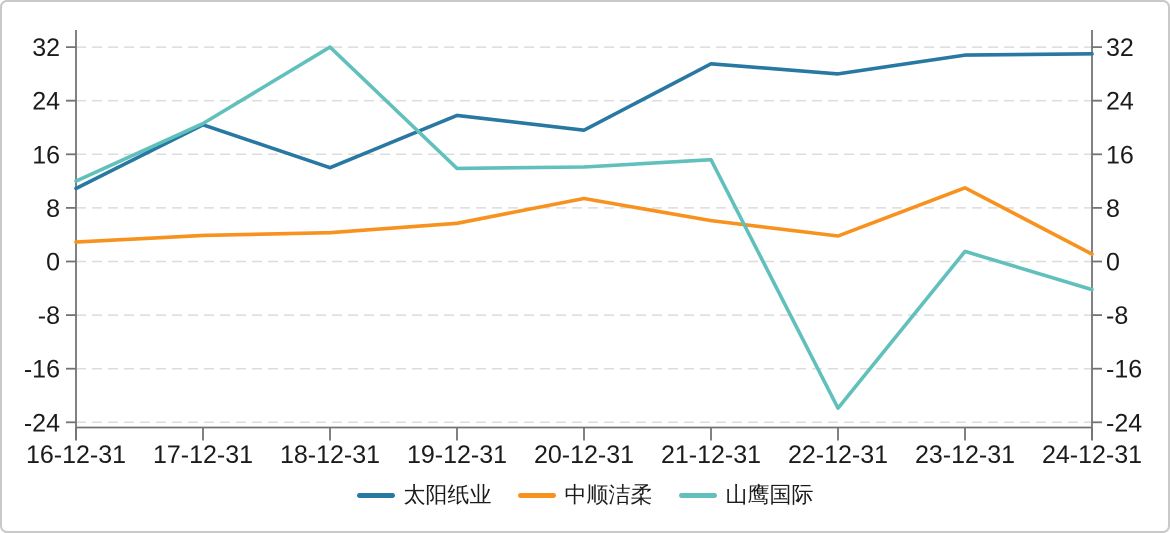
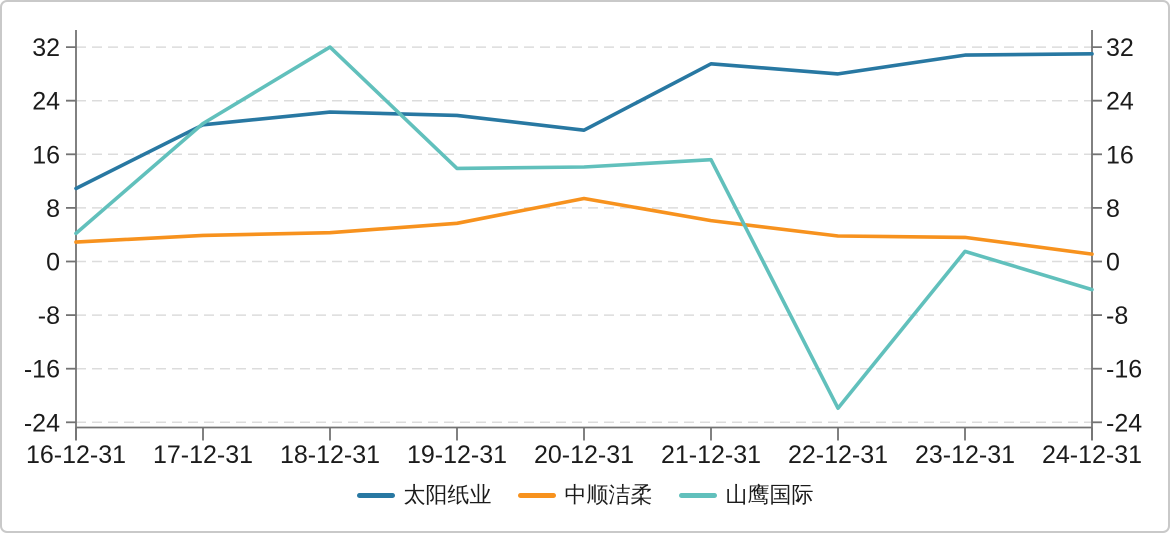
山鹰国际/16-12-31: 12 -> 4
太阳纸业/18-12-31: 14 -> 22
中顺洁柔/23-12-31: 11 -> 4
